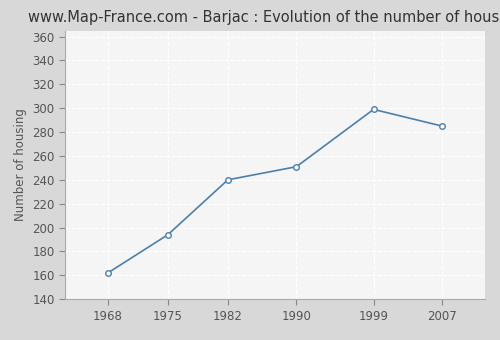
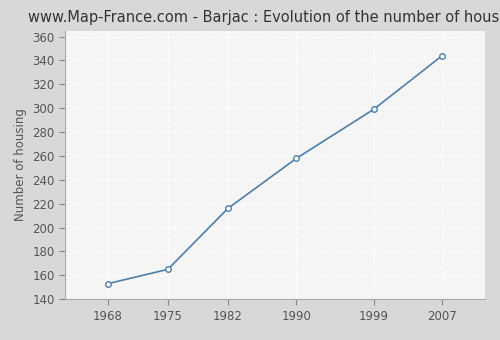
1968: 162 -> 153
1975: 194 -> 165
1982: 240 -> 216
1990: 251 -> 258
2007: 285 -> 344
